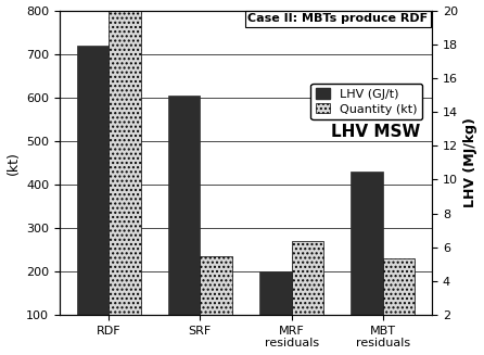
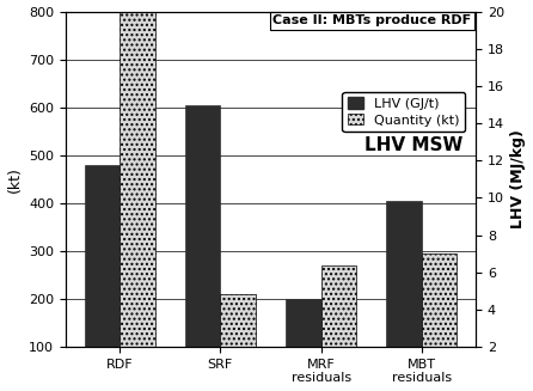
LHV (GJ/t)/RDF: 720 -> 480
Quantity (kt)/SRF: 235 -> 210
LHV (GJ/t)/MBT residuals: 430 -> 405
Quantity (kt)/MBT residuals: 230 -> 295
